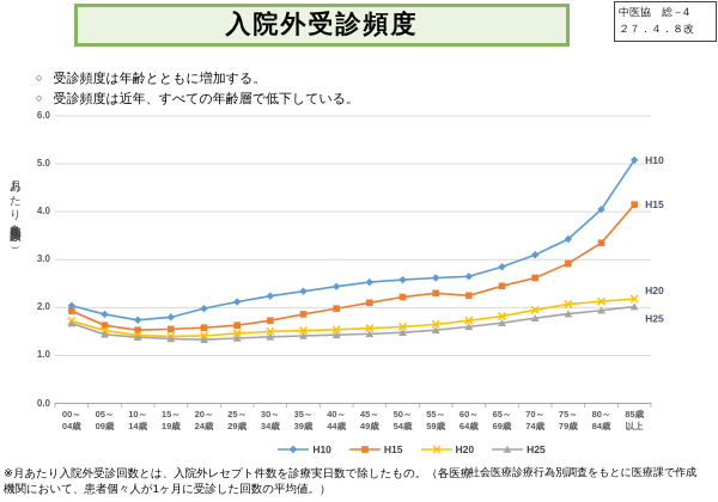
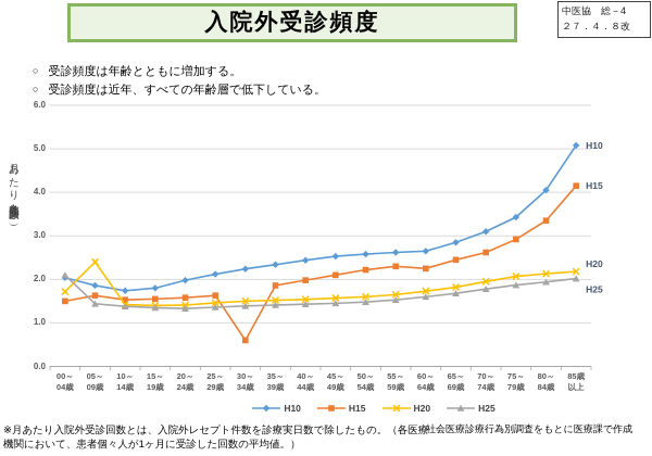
H15/00～04歳: 1.9 -> 1.5
H25/00～04歳: 1.7 -> 2.1
H20/05～09歳: 1.5 -> 2.4
H15/30～34歳: 1.7 -> 0.6
